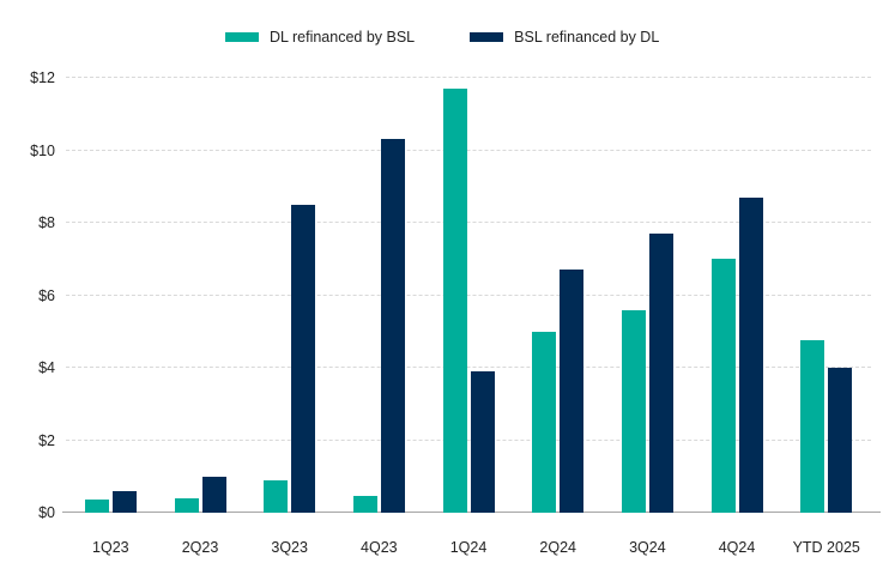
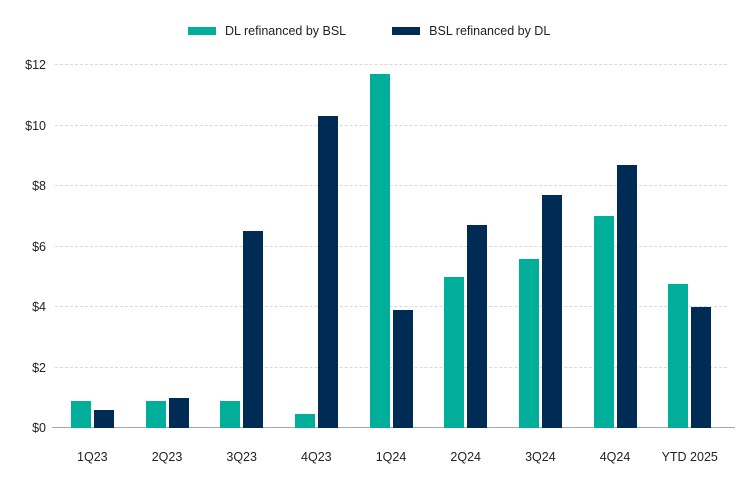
DL refinanced by BSL/1Q23: $0.3 -> $0.9
DL refinanced by BSL/2Q23: $0.4 -> $0.9
BSL refinanced by DL/3Q23: $8.5 -> $6.5
